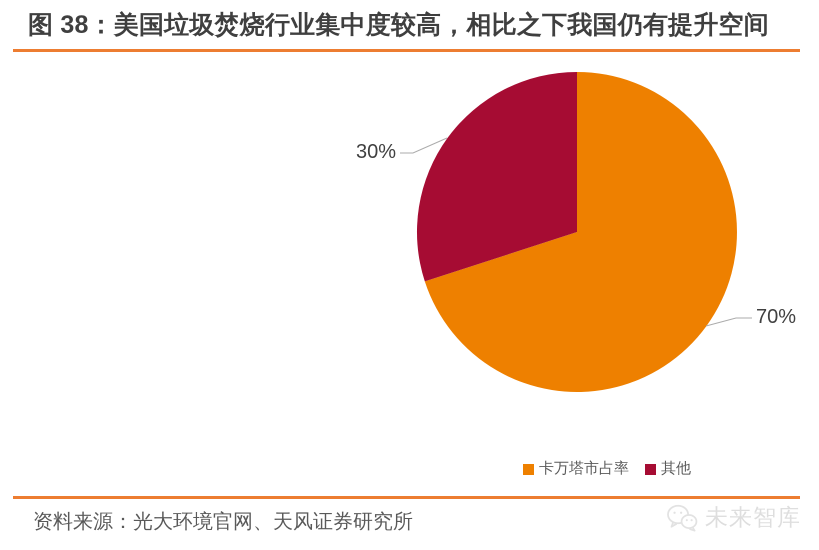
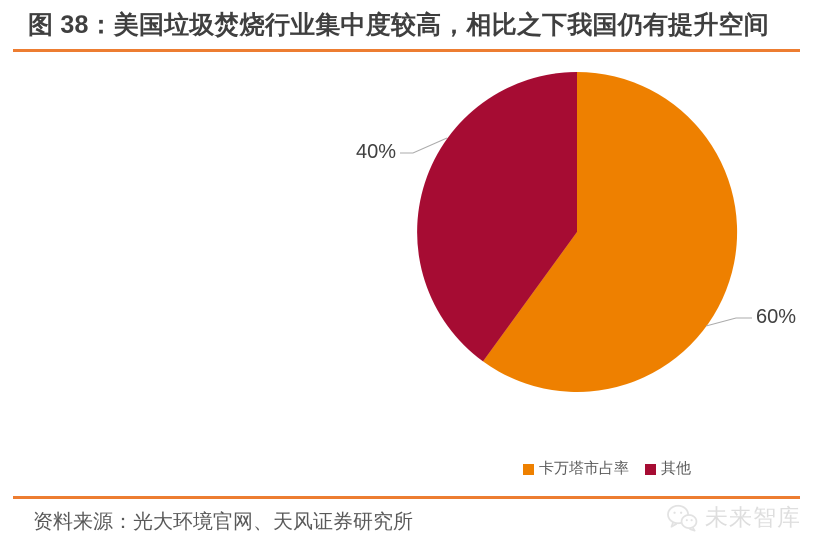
卡万塔市占率: 70% -> 60%
其他: 30% -> 40%
